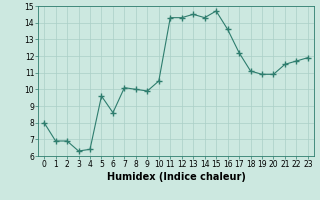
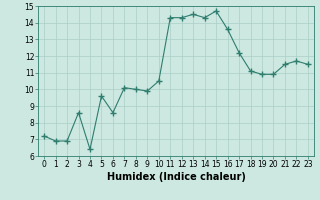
0: 8.0 -> 7.2
3: 6.3 -> 8.6
23: 11.9 -> 11.5
